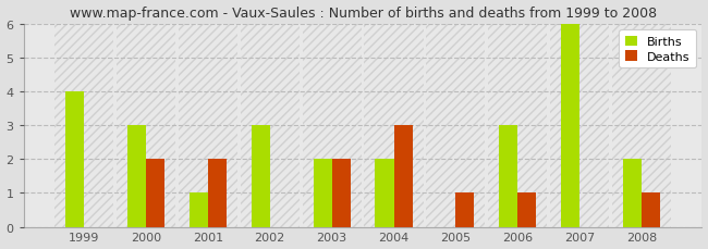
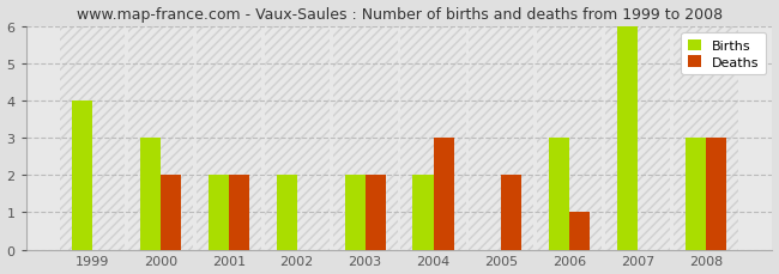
Births/2001: 1 -> 2
Births/2002: 3 -> 2
Deaths/2005: 1 -> 2
Births/2008: 2 -> 3
Deaths/2008: 1 -> 3
